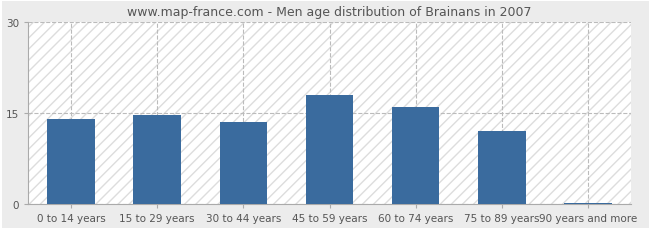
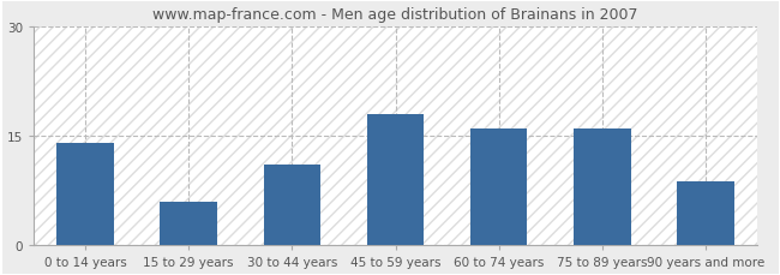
15 to 29 years: 14.7 -> 6.0
30 to 44 years: 13.5 -> 11.0
75 to 89 years: 12.0 -> 16.0
90 years and more: 0.3 -> 8.8
